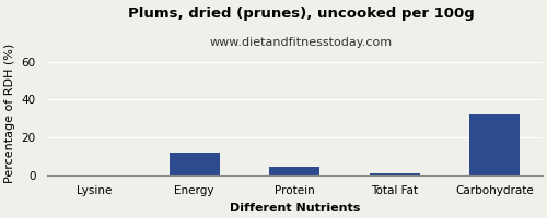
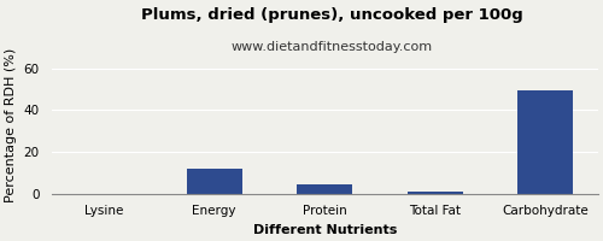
Carbohydrate: 32 -> 50
